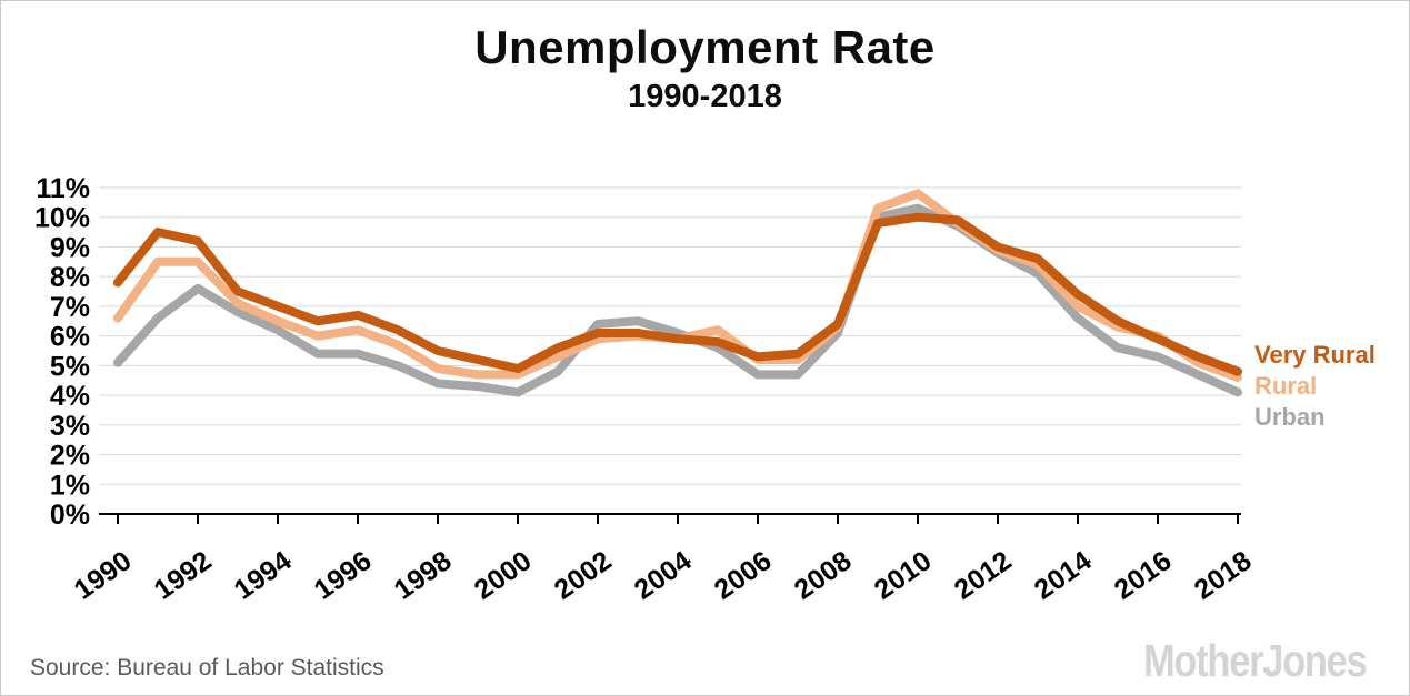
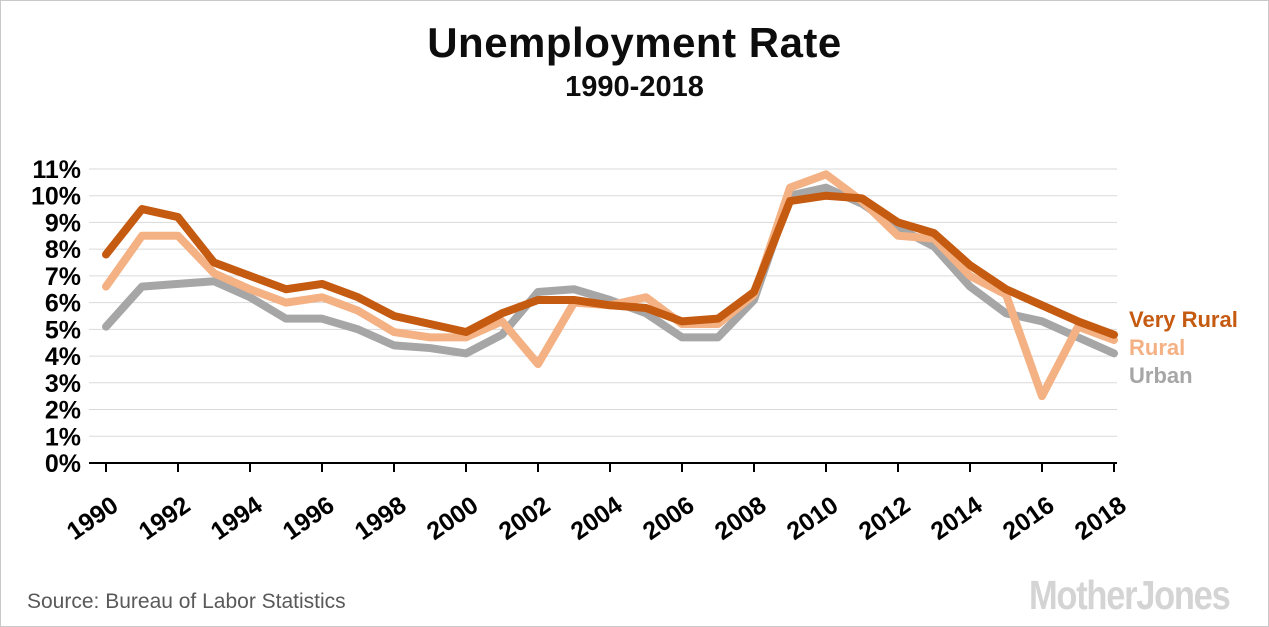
Urban/1992: 7.6% -> 6.7%
Rural/2002: 5.9% -> 3.7%
Rural/2012: 8.9% -> 8.5%
Rural/2016: 6.0% -> 2.5%
